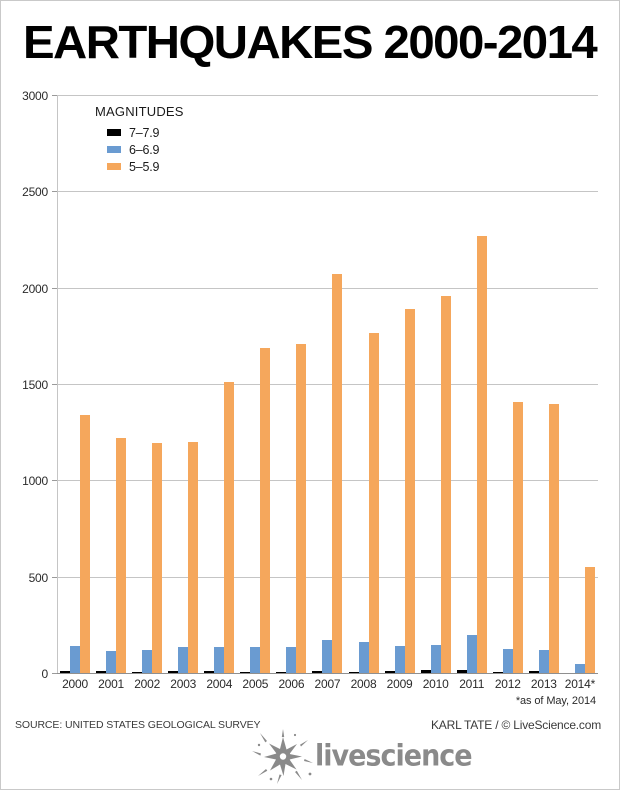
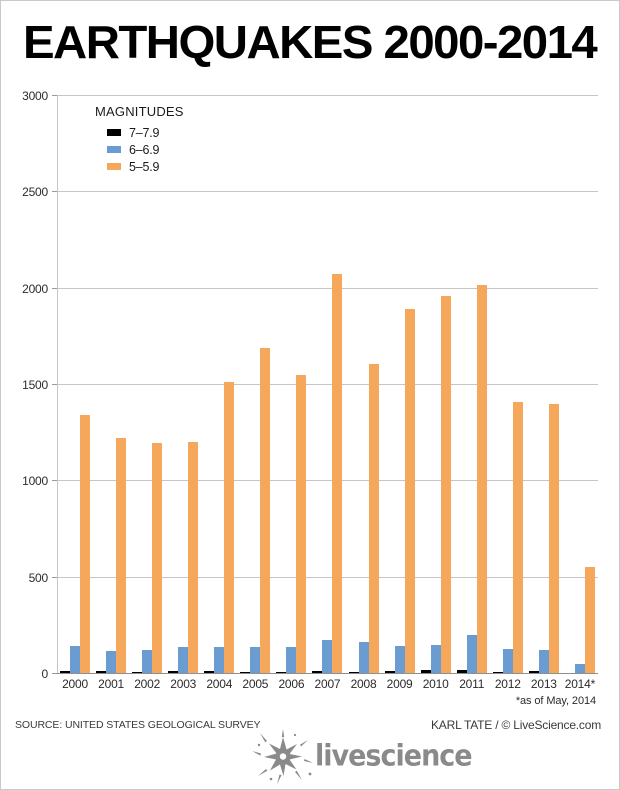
5–5.9/2006: 1710 -> 1550
5–5.9/2008: 1770 -> 1610
5–5.9/2011: 2270 -> 2020
